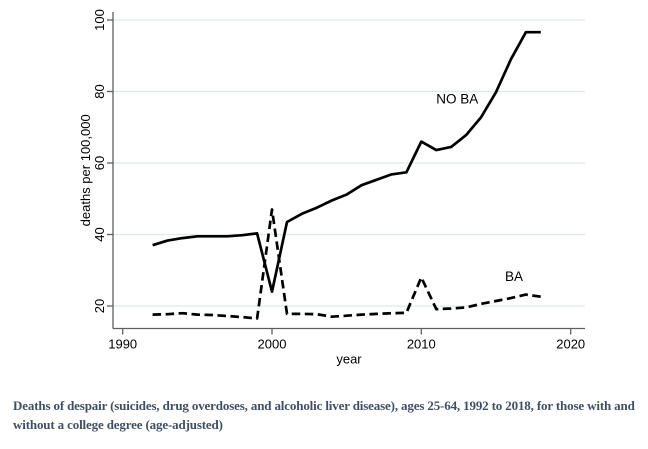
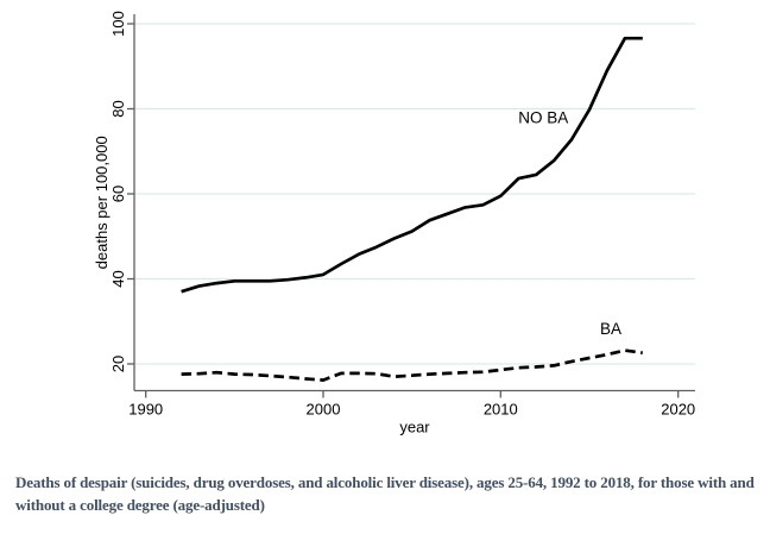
NO BA/2000: 24 -> 41
BA/2000: 47 -> 16
NO BA/2010: 66 -> 60
BA/2010: 28 -> 19
